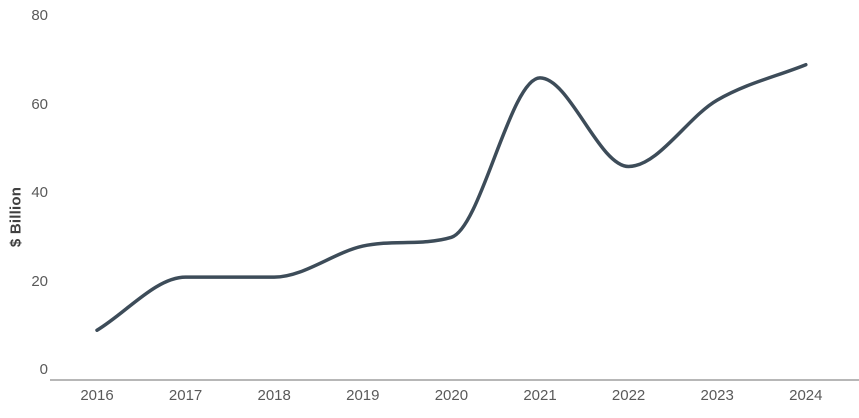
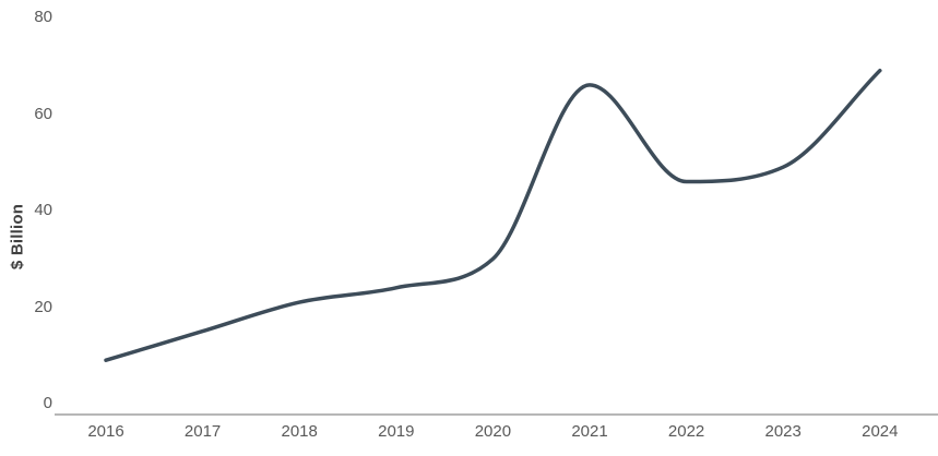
2017: 21 -> 15
2019: 28 -> 24
2023: 61 -> 49
